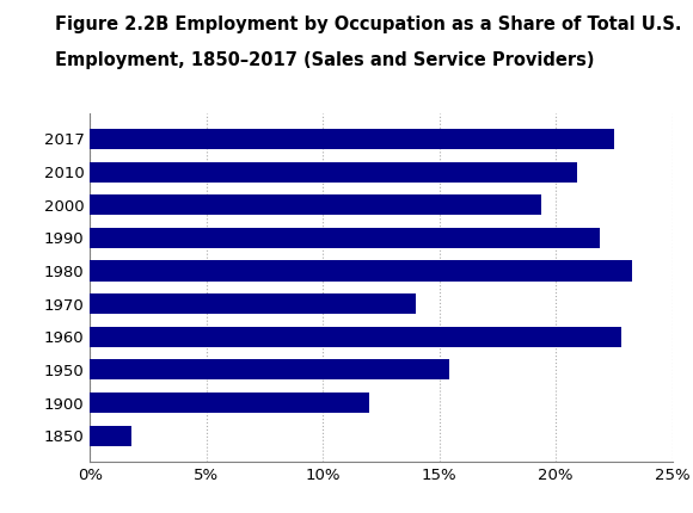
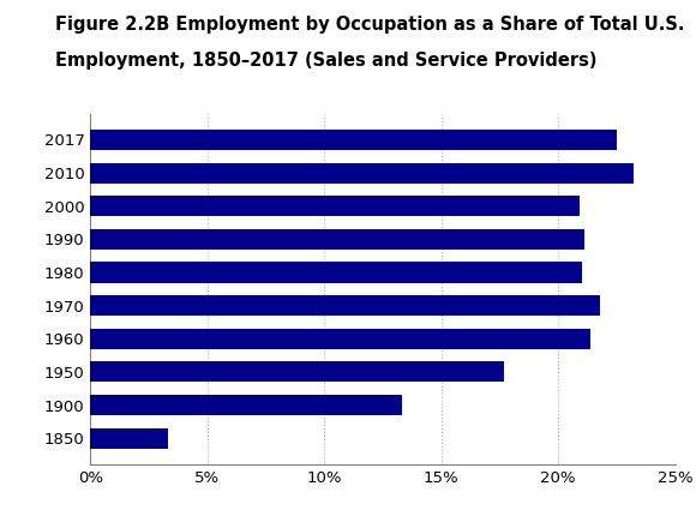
2010: 20.9% -> 23.2%
2000: 19.4% -> 20.9%
1990: 21.9% -> 21.1%
1980: 23.3% -> 21.0%
1970: 14.0% -> 21.8%
1960: 22.8% -> 21.4%
1950: 15.4% -> 17.7%
1900: 12.0% -> 13.3%
1850: 1.8% -> 3.3%
